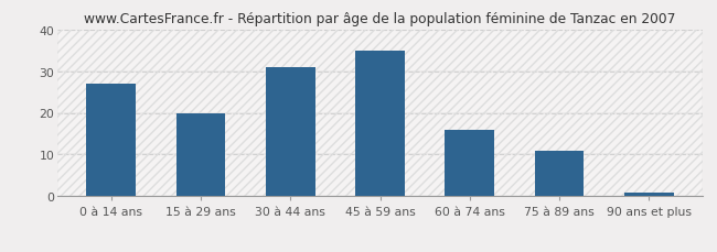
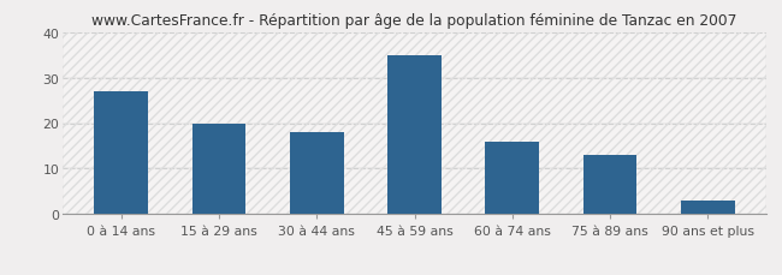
30 à 44 ans: 31 -> 18
75 à 89 ans: 11 -> 13
90 ans et plus: 1 -> 3
